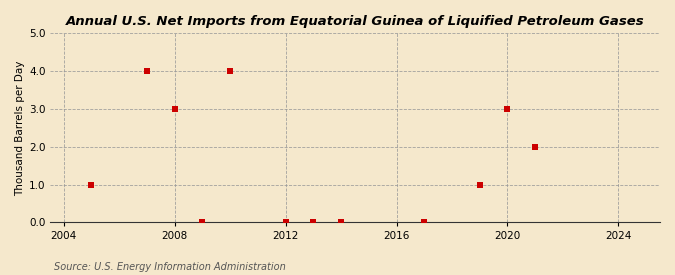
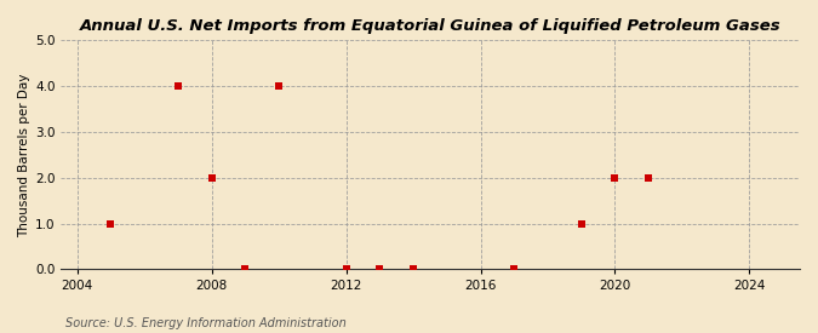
2008: 3 -> 2
2020: 3 -> 2
